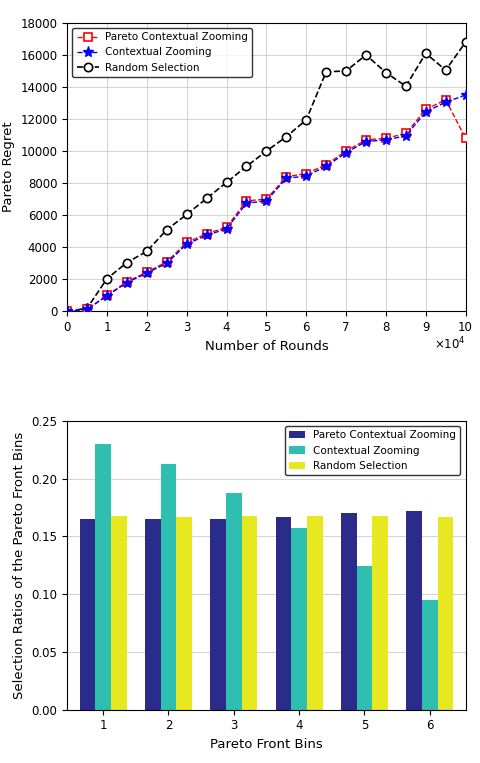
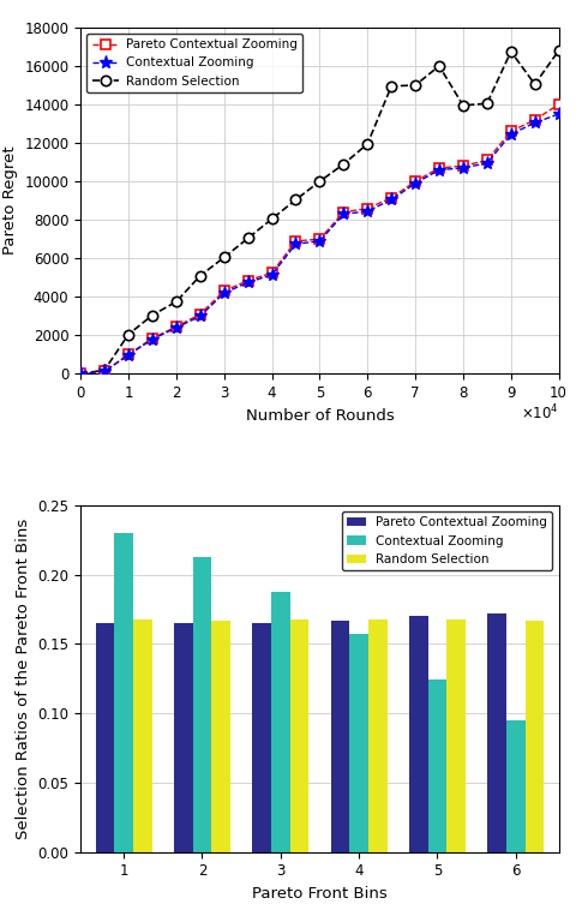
Random Selection/8: 14900 -> 14000
Random Selection/9: 16100 -> 16800
Pareto Contextual Zooming/10: 10800 -> 14000
